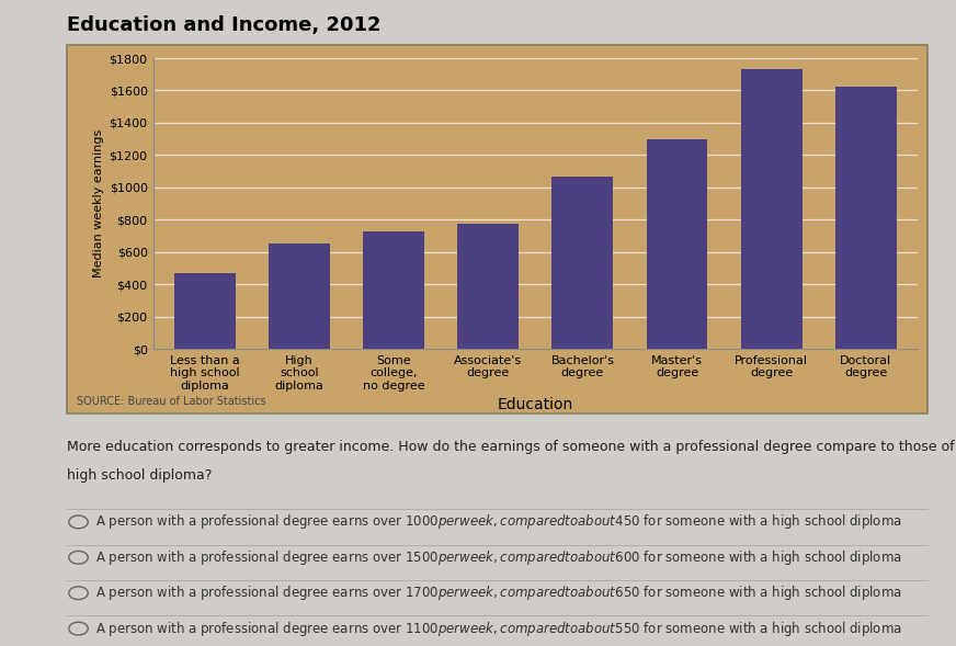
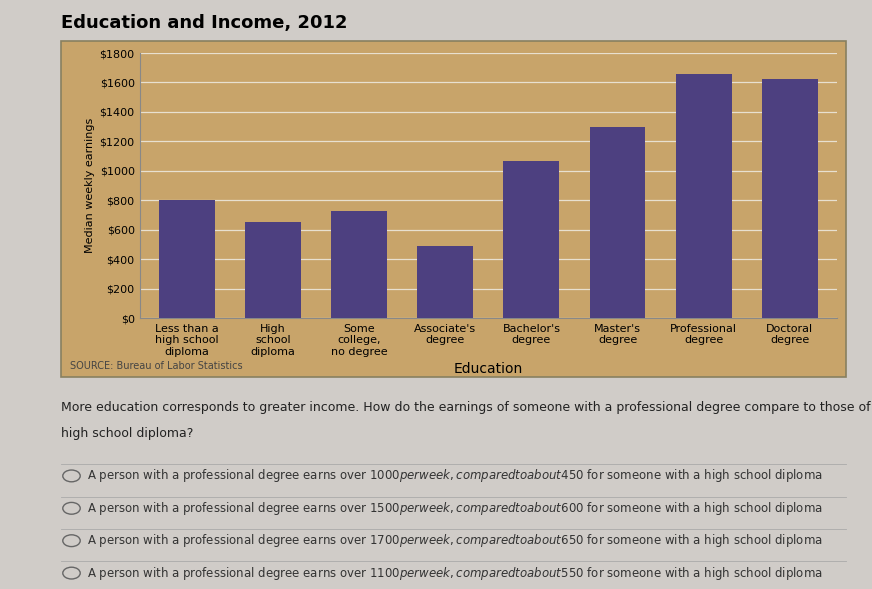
Less than a high school diploma: $470 -> $800
Associate's degree: $780 -> $490
Professional degree: $1740 -> $1660
